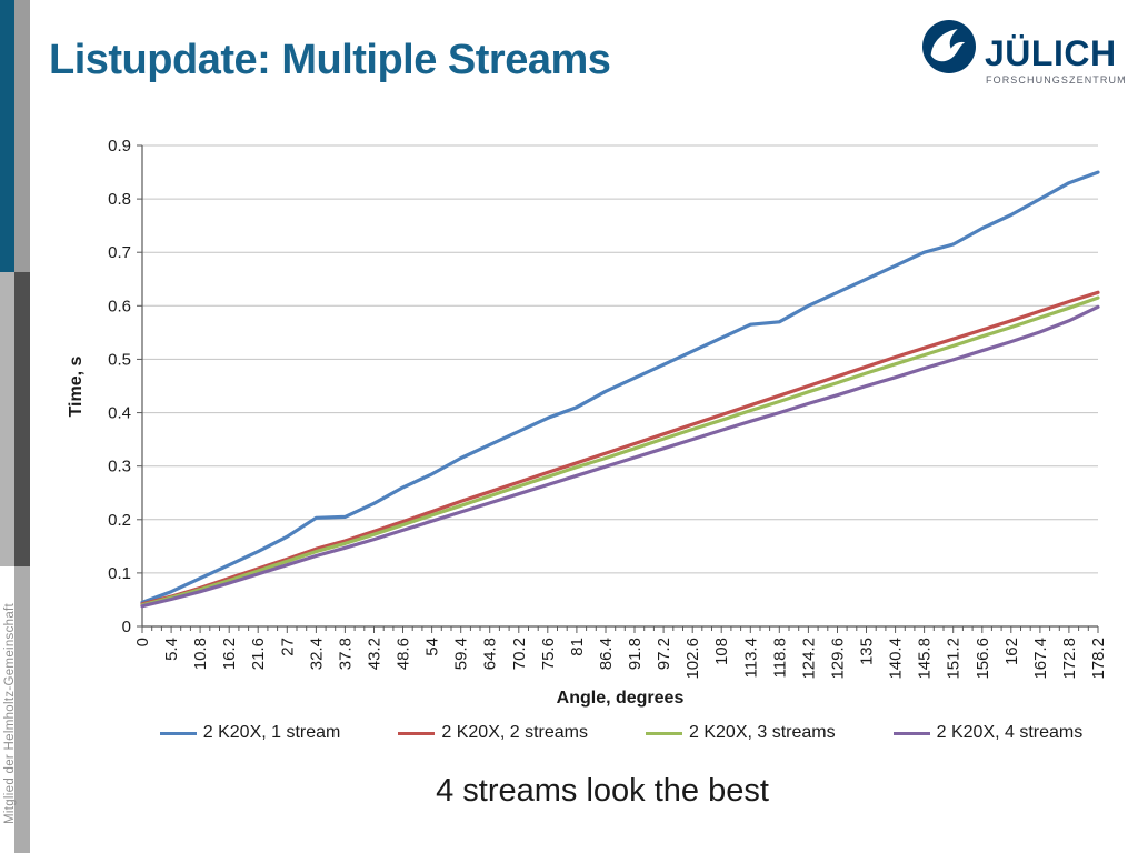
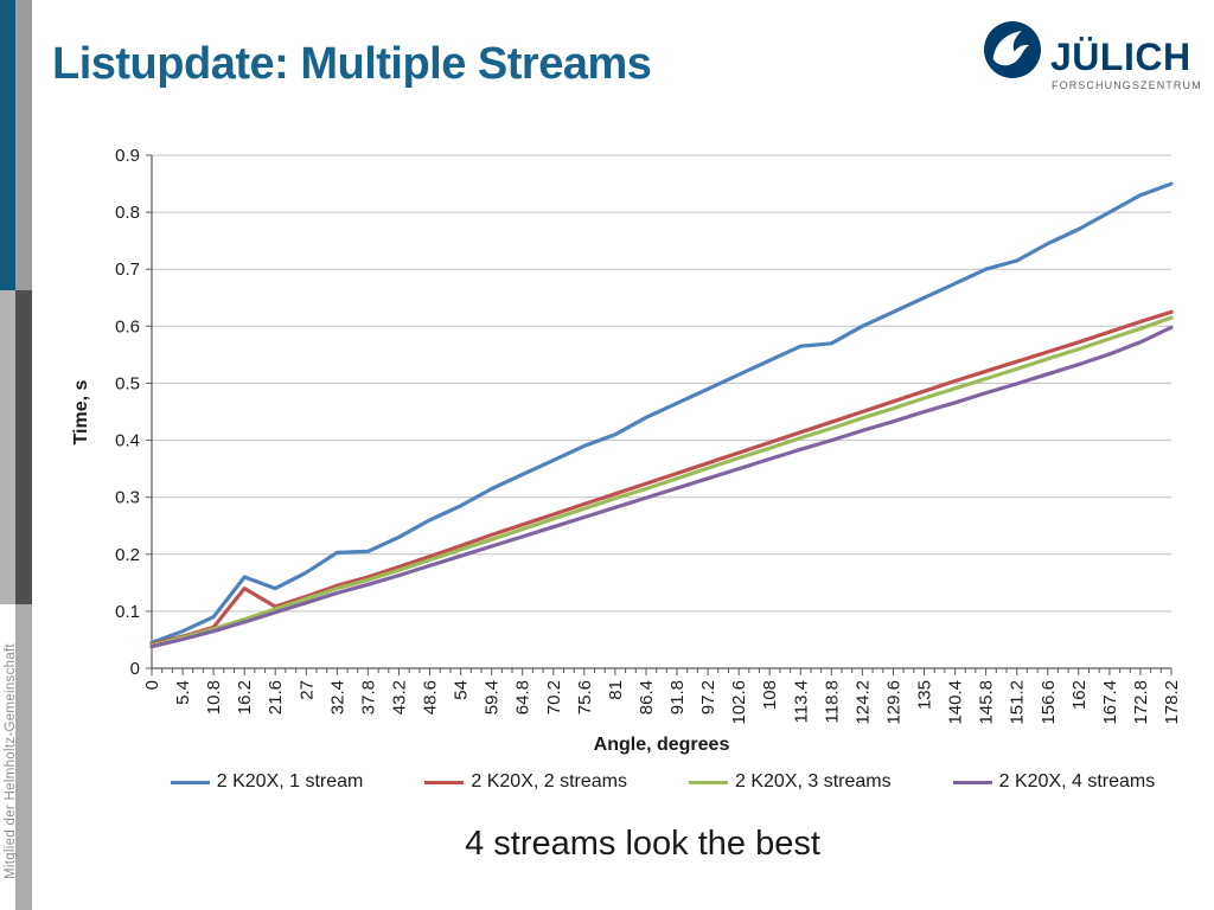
2 K20X, 1 stream/16.2: 0.12 -> 0.16
2 K20X, 2 streams/16.2: 0.09 -> 0.14
